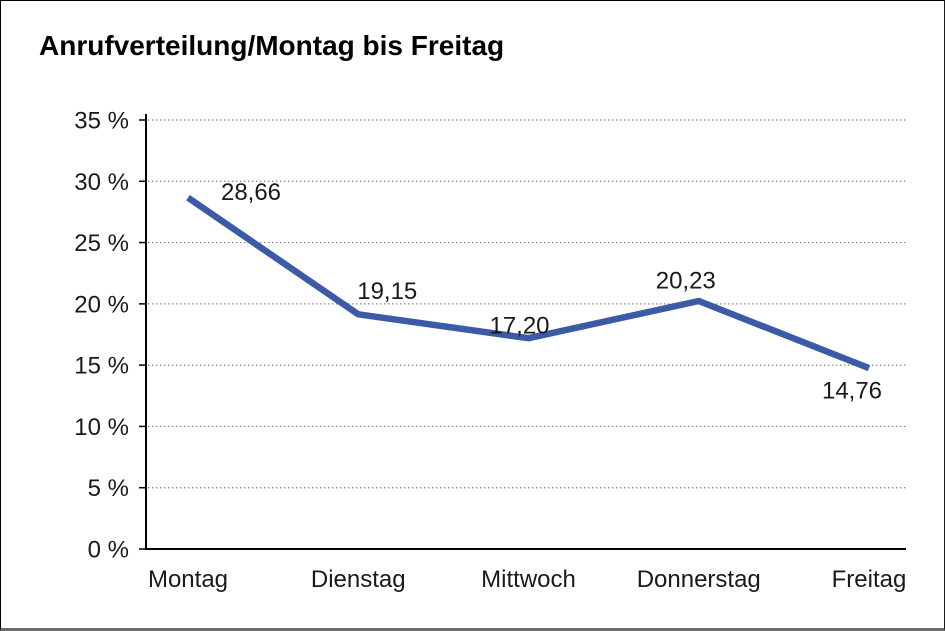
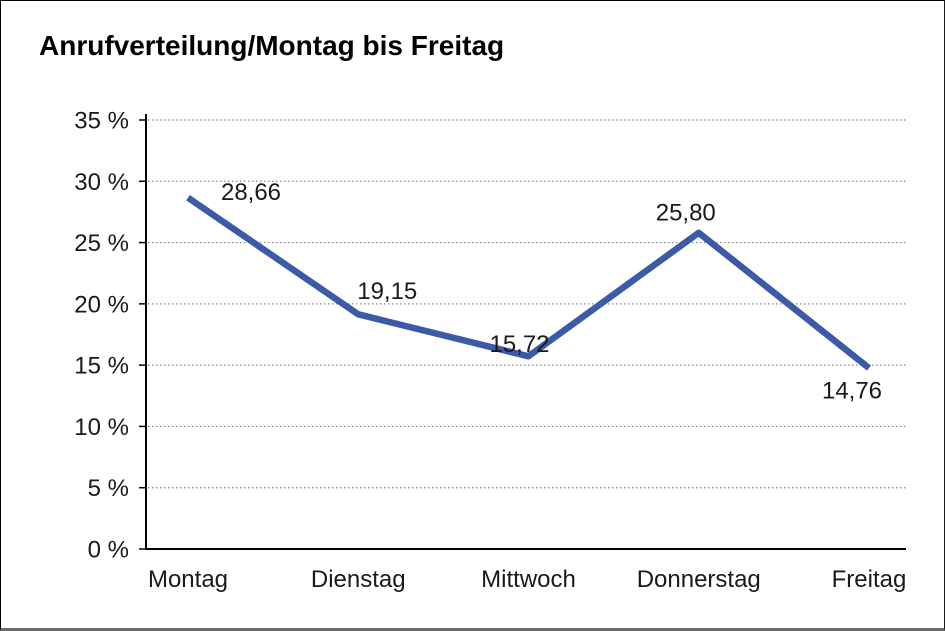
Mittwoch: 17,20 -> 15,72
Donnerstag: 20,23 -> 25,80
